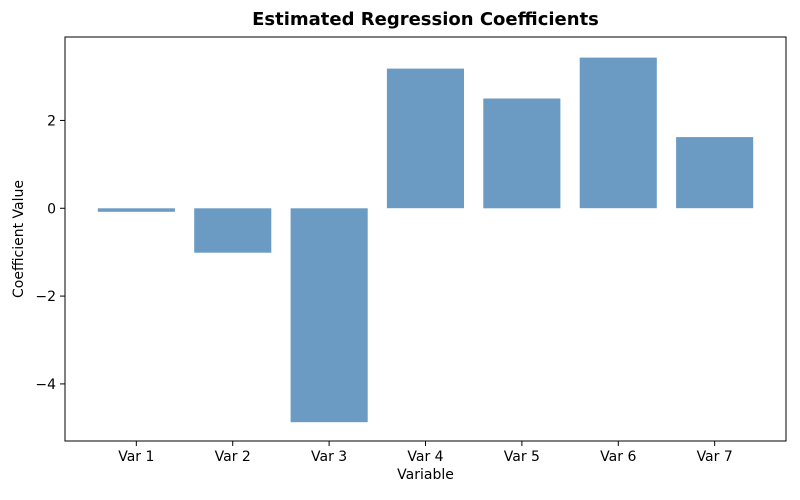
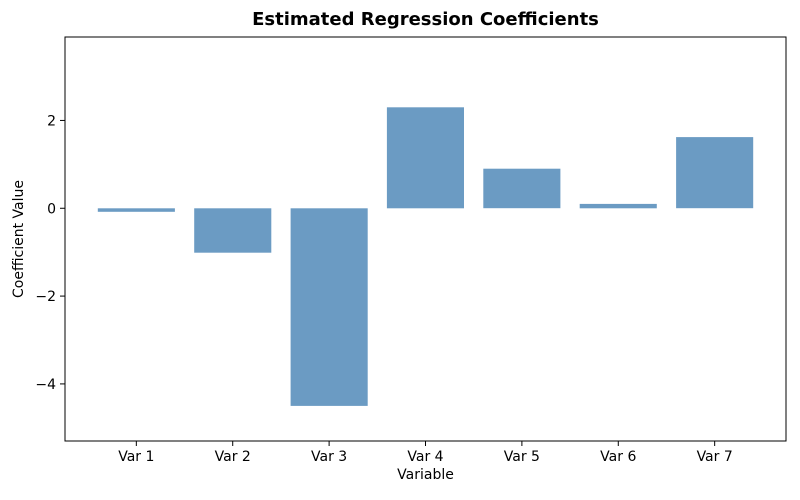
Var 3: -4.9 -> -4.5
Var 4: 3.2 -> 2.3
Var 5: 2.5 -> 0.9
Var 6: 3.4 -> 0.1
